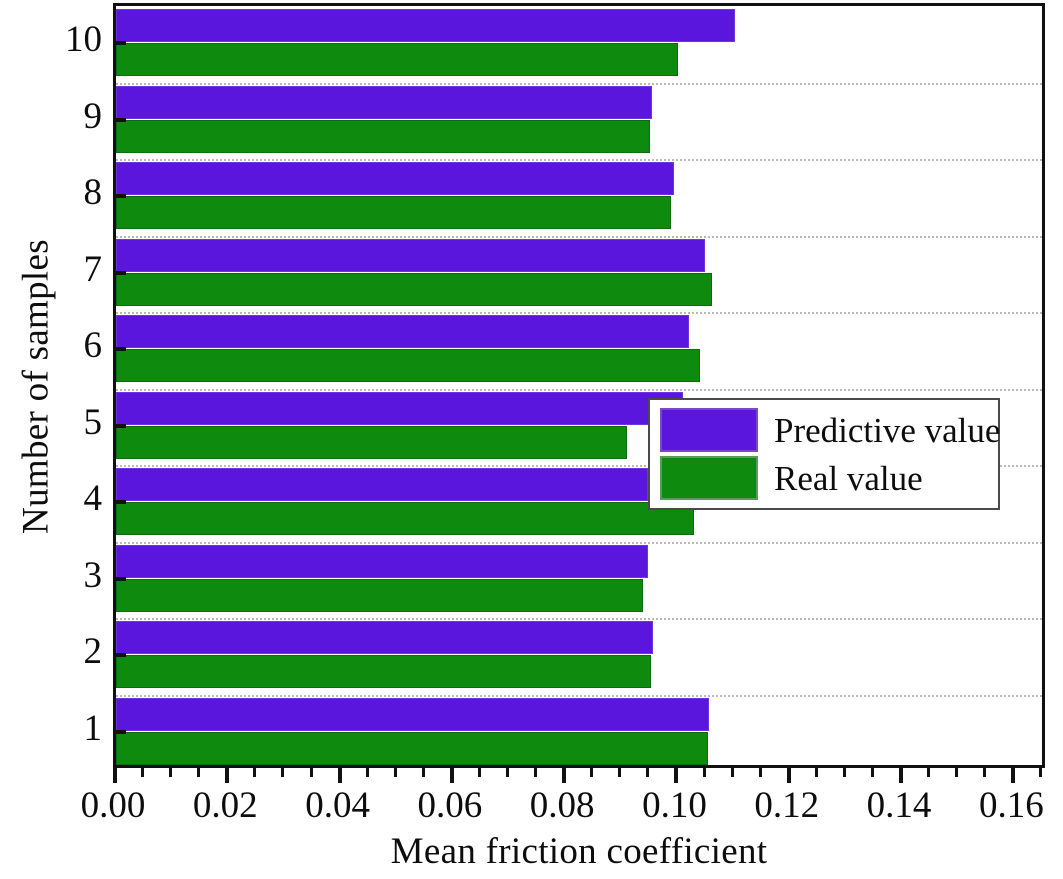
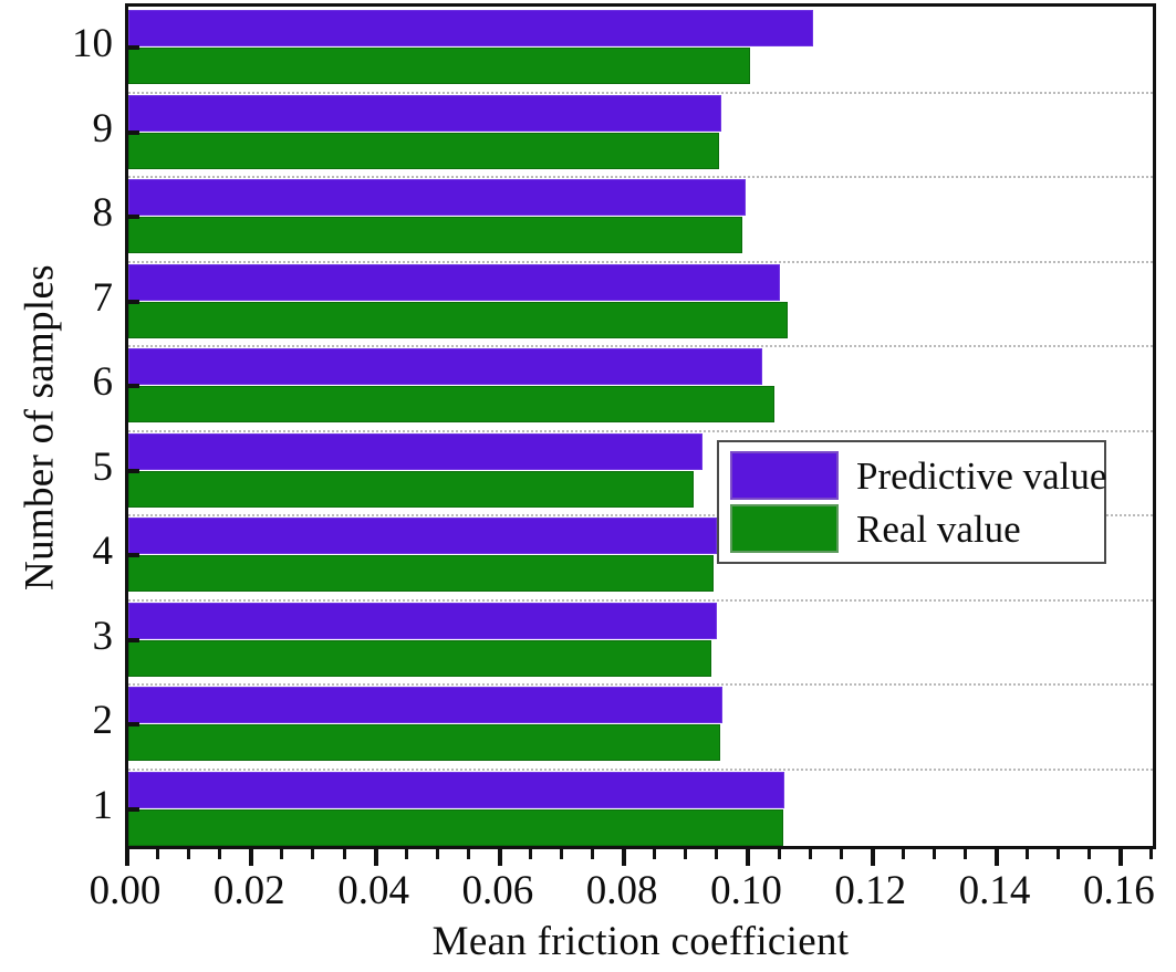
Real value/4: 0.103 -> 0.094
Predictive value/5: 0.101 -> 0.092
